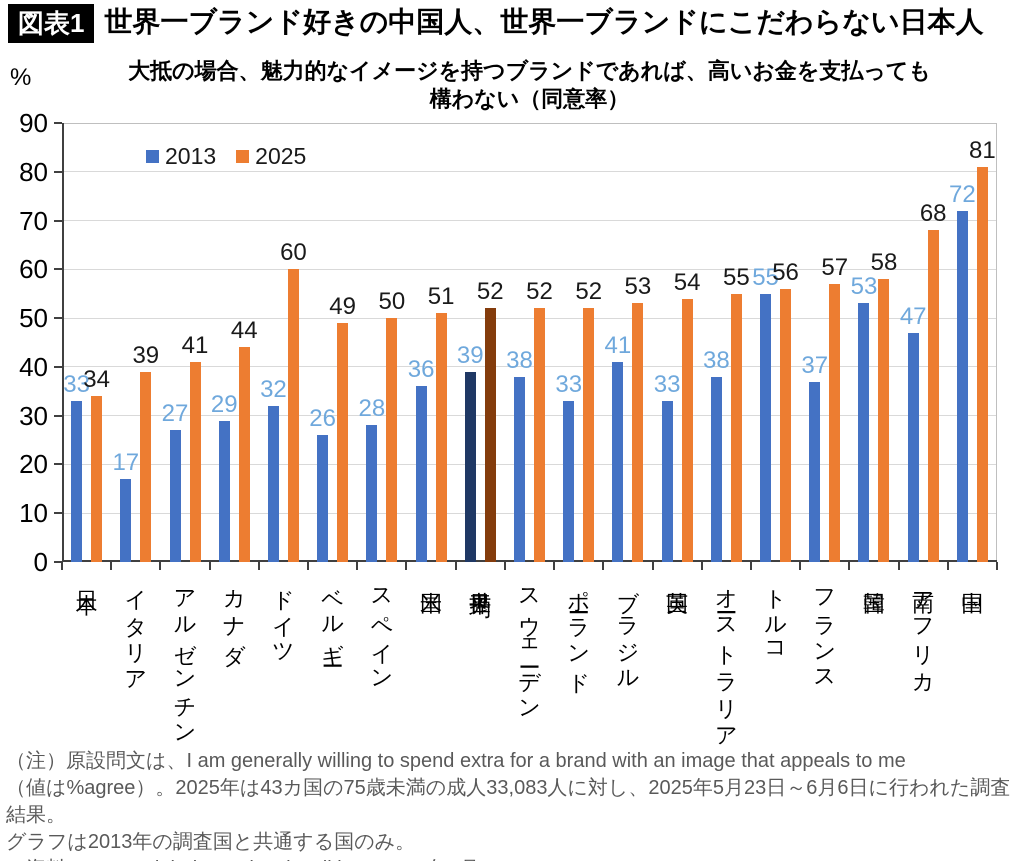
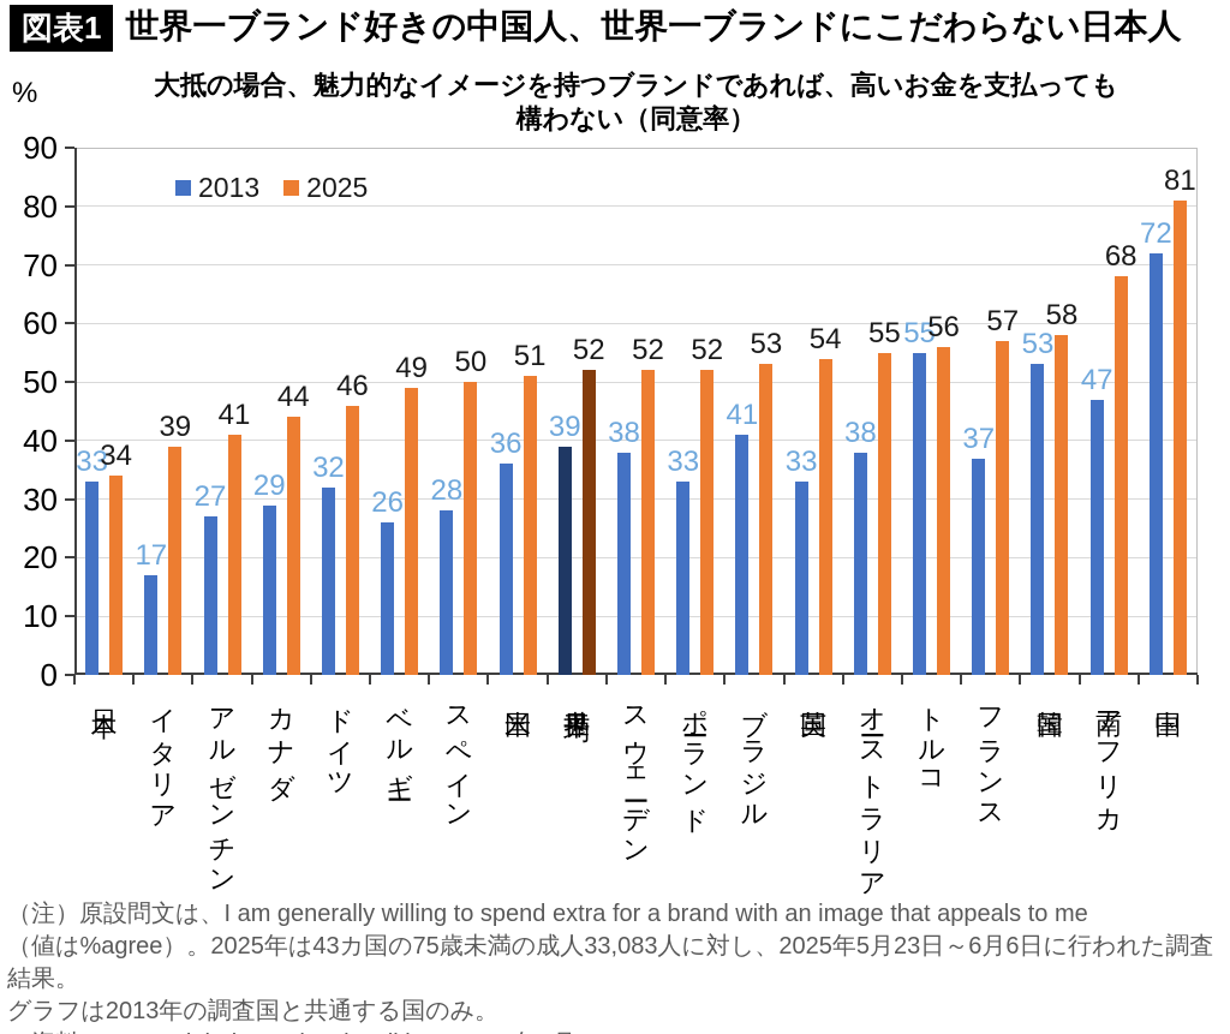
2025/ドイツ: 60 -> 46
